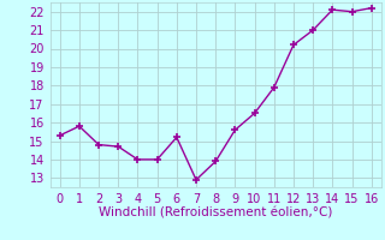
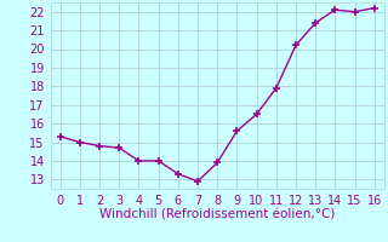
1: 15.8 -> 15.0
6: 15.2 -> 13.3
13: 21.0 -> 21.4
